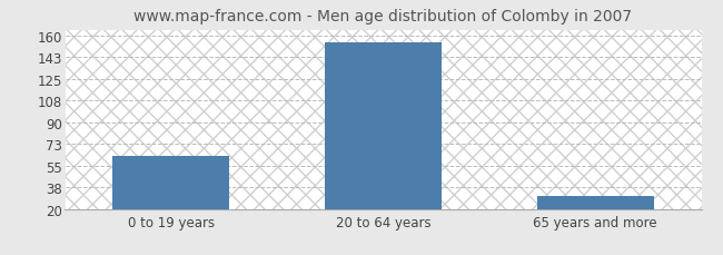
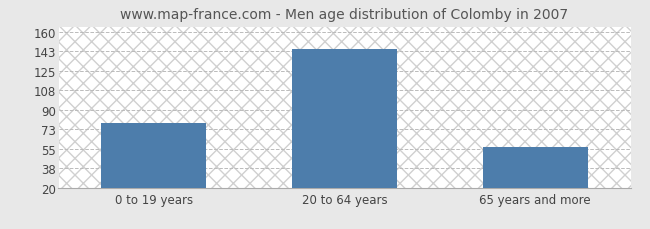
0 to 19 years: 63 -> 78
20 to 64 years: 155 -> 145
65 years and more: 30 -> 57
